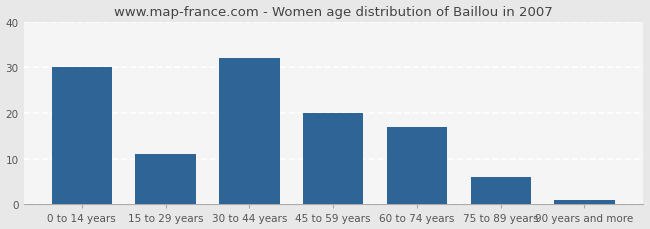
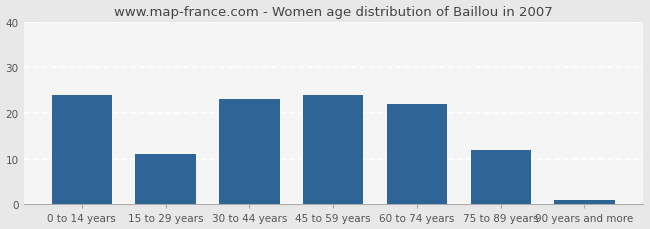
0 to 14 years: 30 -> 24
30 to 44 years: 32 -> 23
45 to 59 years: 20 -> 24
60 to 74 years: 17 -> 22
75 to 89 years: 6 -> 12
